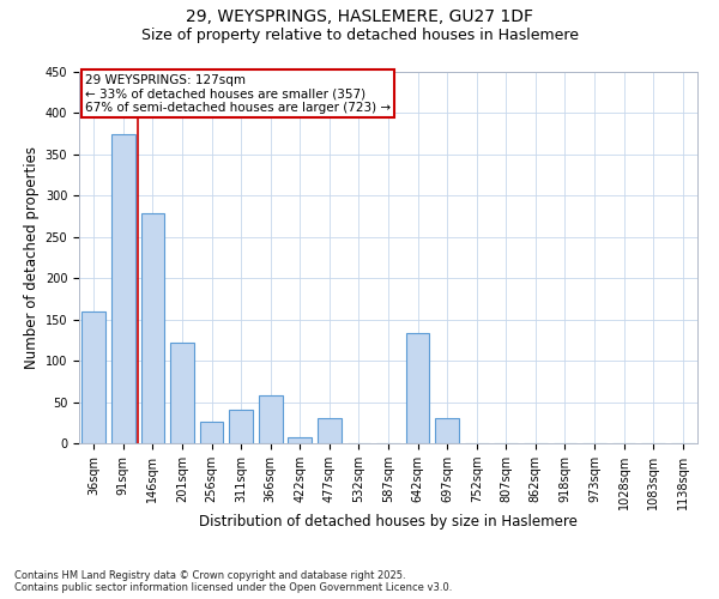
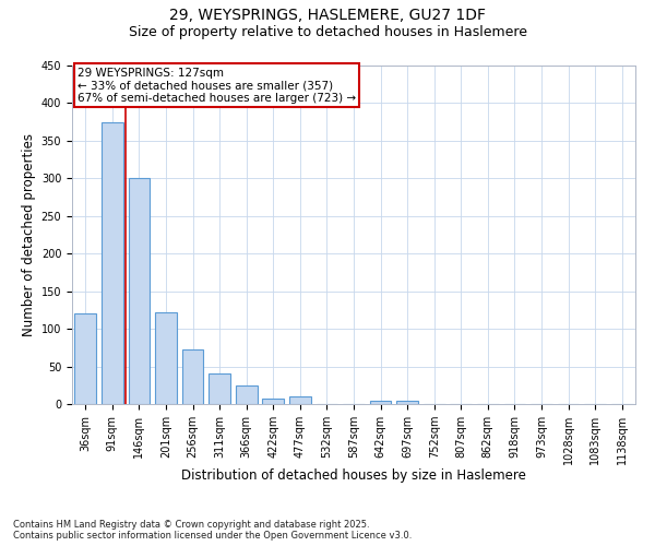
36sqm: 160 -> 120
146sqm: 278 -> 300
256sqm: 26 -> 73
366sqm: 58 -> 25
477sqm: 30 -> 10
642sqm: 134 -> 5
697sqm: 30 -> 5
